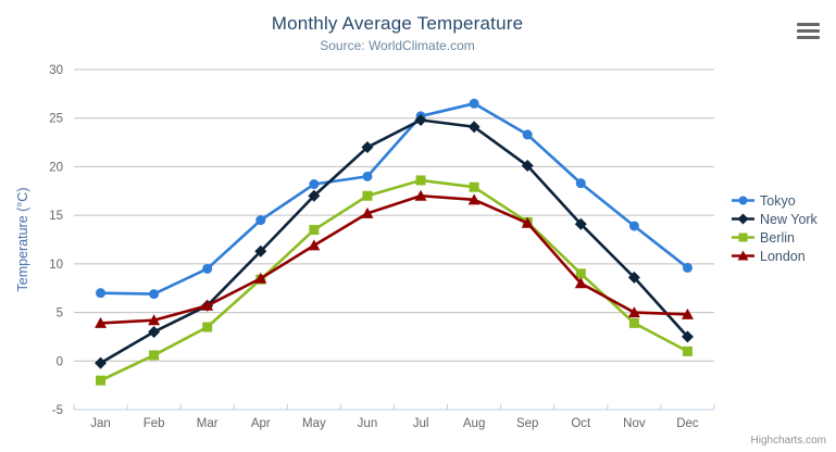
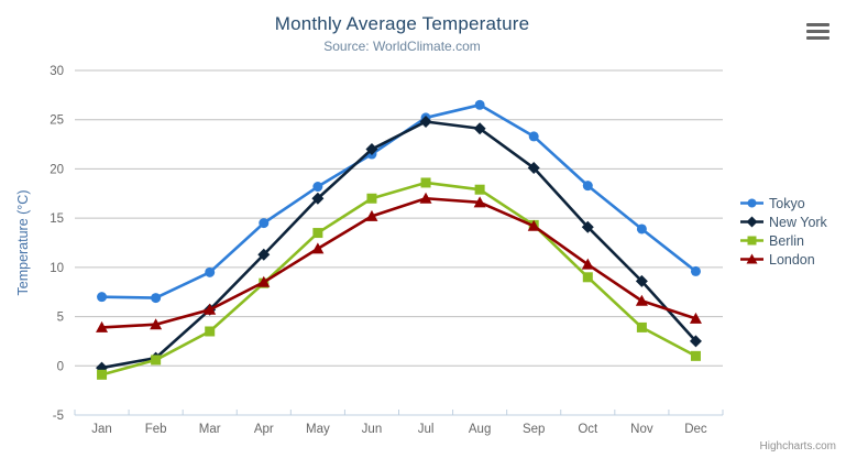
Berlin/Jan: -2 -> -1
New York/Feb: 3 -> 1
Tokyo/Jun: 19 -> 22
London/Oct: 8 -> 10
London/Nov: 5 -> 7
